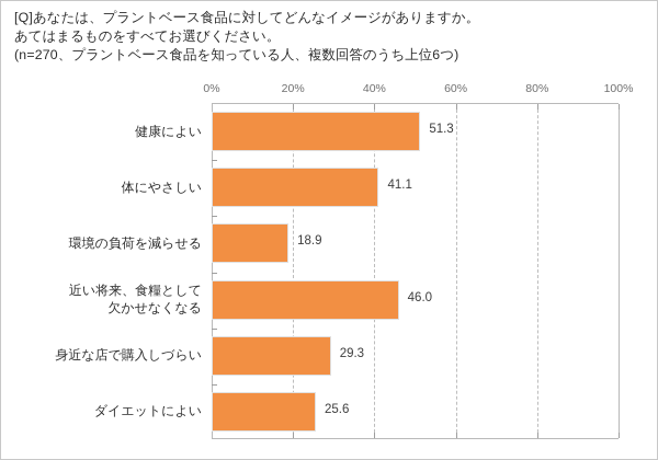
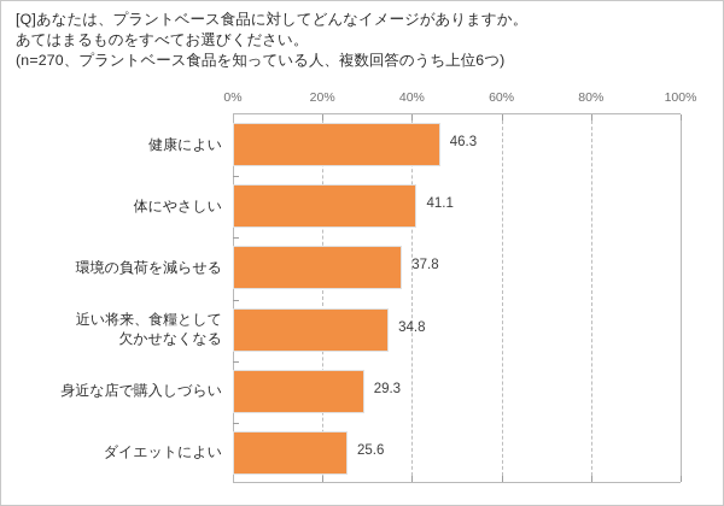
健康によい: 51.3 -> 46.3
環境の負荷を減らせる: 18.9 -> 37.8
近い将来、食糧として欠かせなくなる: 46.0 -> 34.8
